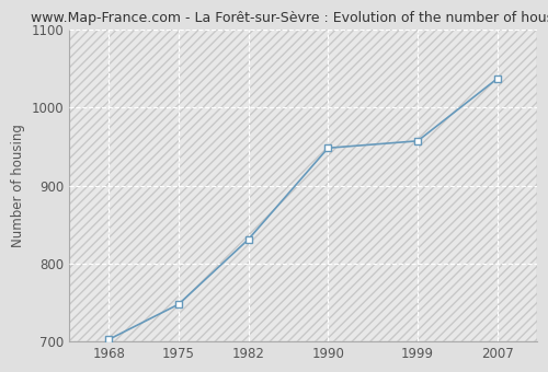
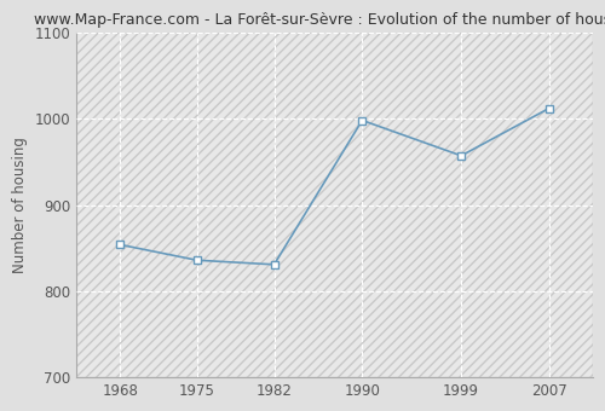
1968: 703 -> 854
1975: 748 -> 836
1990: 948 -> 998
2007: 1037 -> 1012
